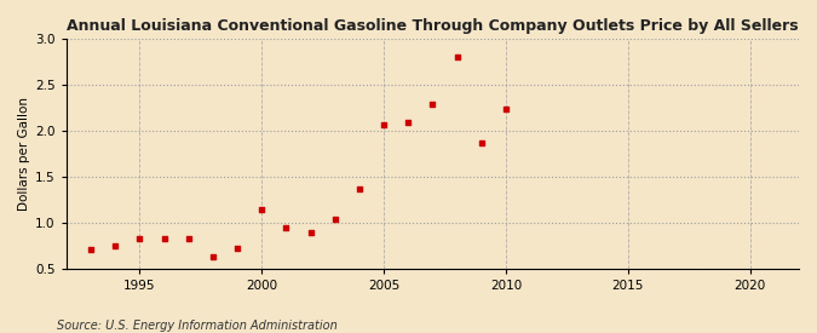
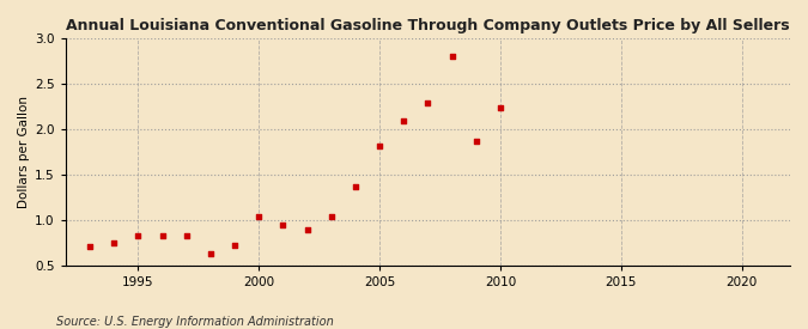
2000: 1.14 -> 1.03
2005: 2.06 -> 1.82
